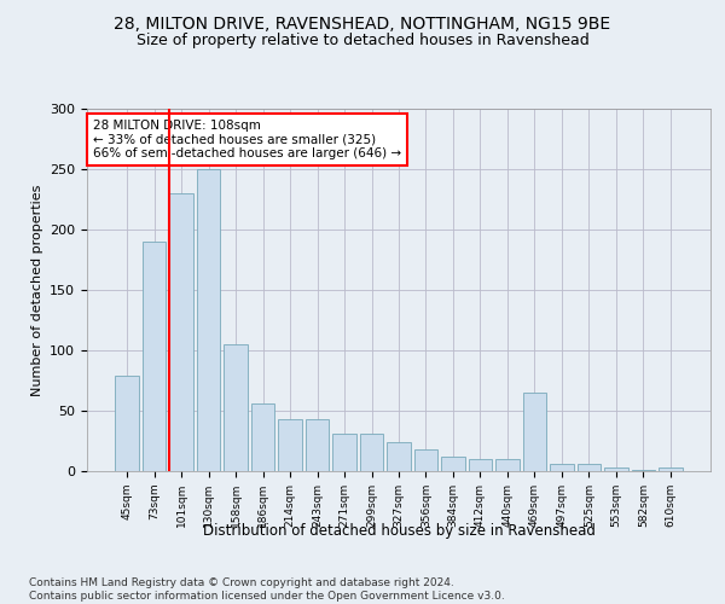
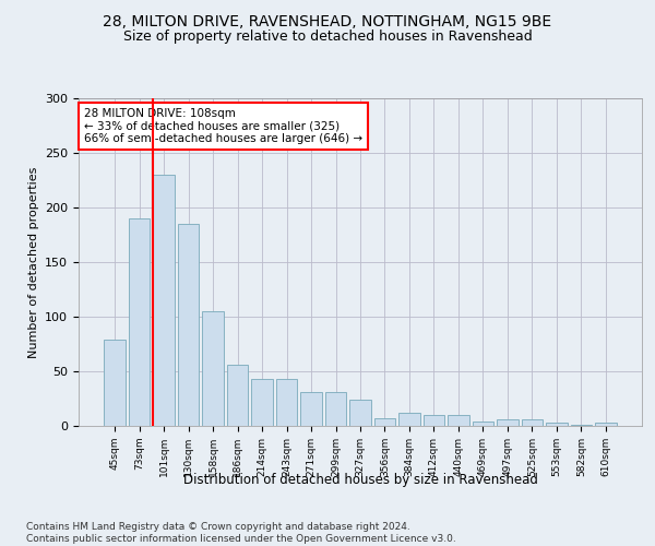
130sqm: 250 -> 185
356sqm: 18 -> 7
469sqm: 65 -> 4
